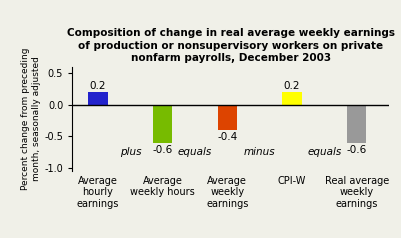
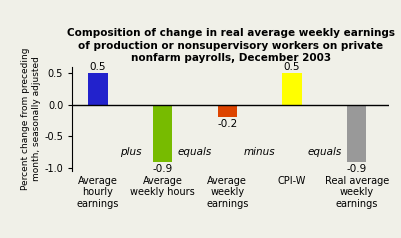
Average hourly earnings: 0.2 -> 0.5
Average weekly hours: -0.6 -> -0.9
Average weekly earnings: -0.4 -> -0.2
CPI-W: 0.2 -> 0.5
Real average weekly earnings: -0.6 -> -0.9
